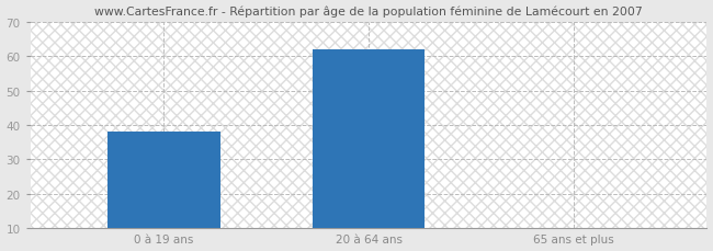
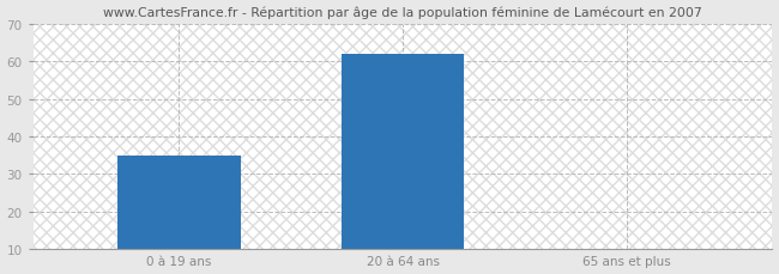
0 à 19 ans: 38 -> 35
